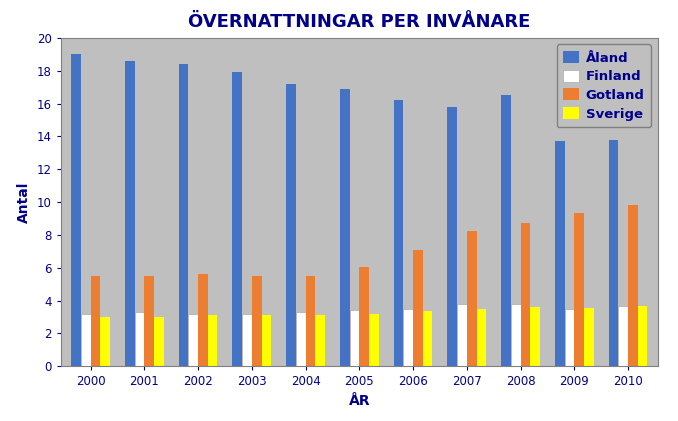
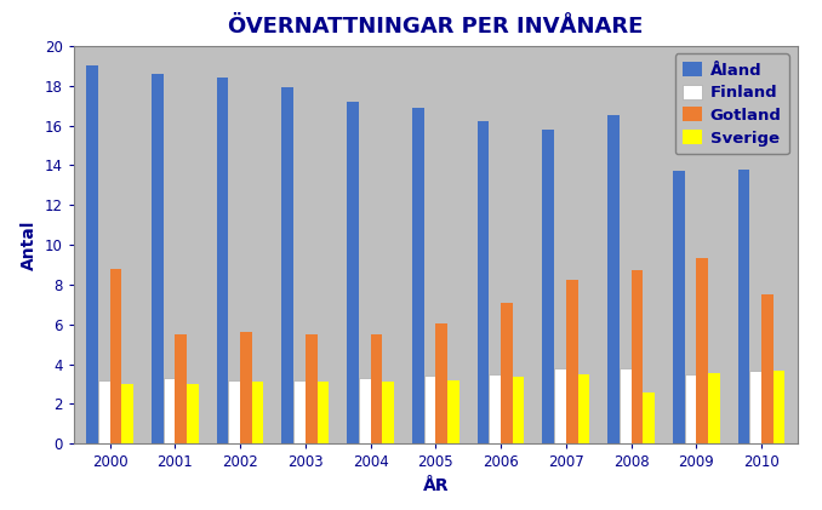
Gotland/2000: 5.5 -> 8.8
Sverige/2008: 3.6 -> 2.6
Gotland/2010: 9.8 -> 7.5
